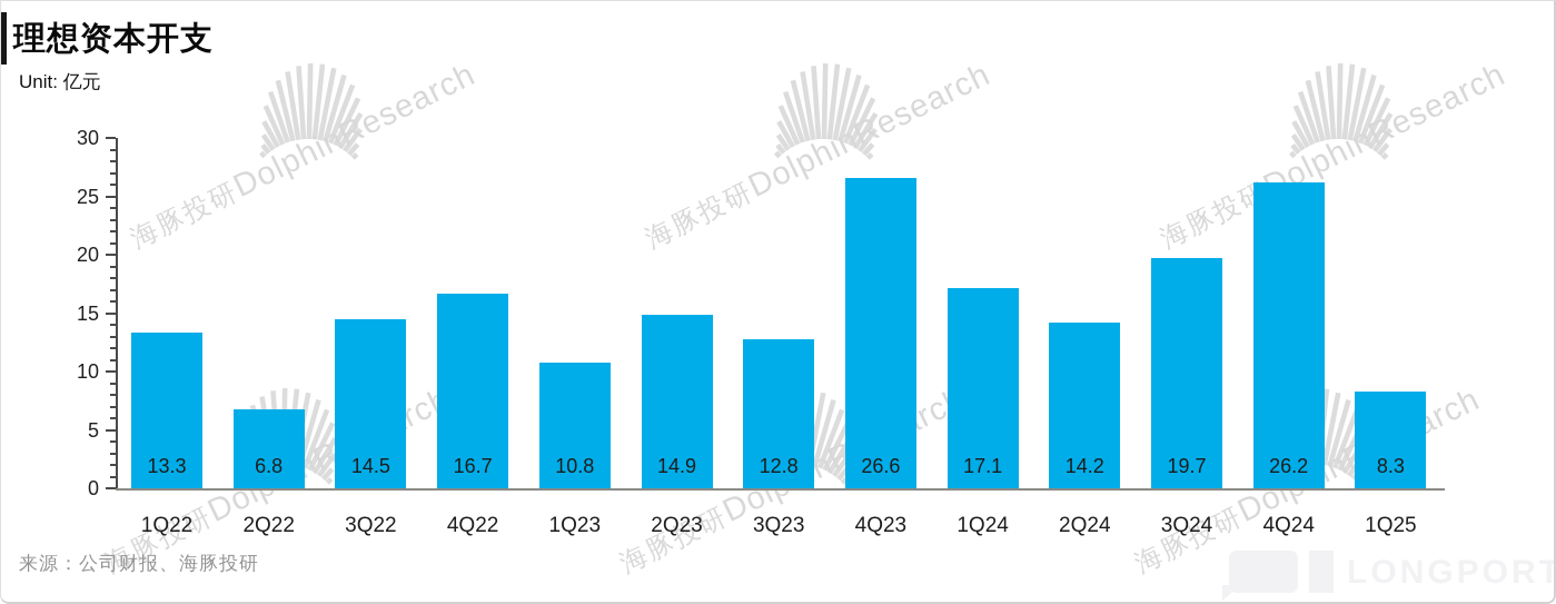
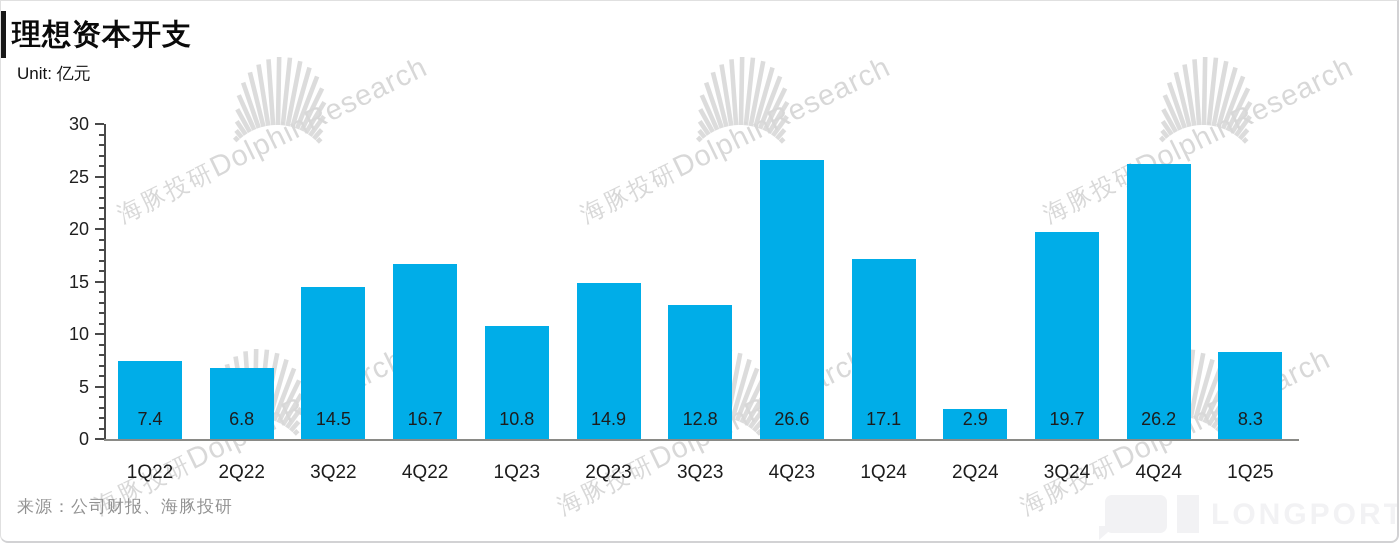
1Q22: 13.3 -> 7.4
2Q24: 14.2 -> 2.9
